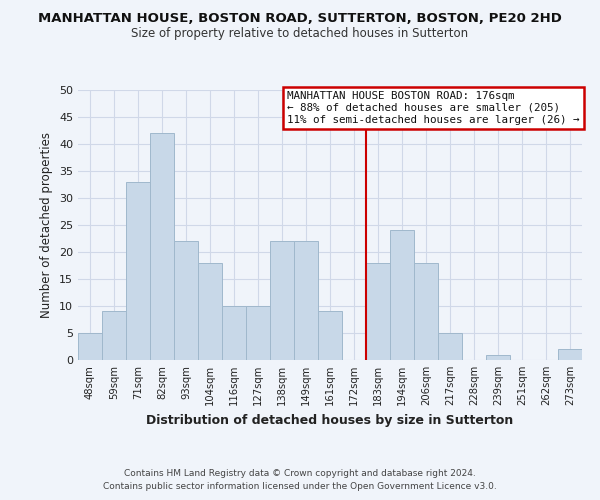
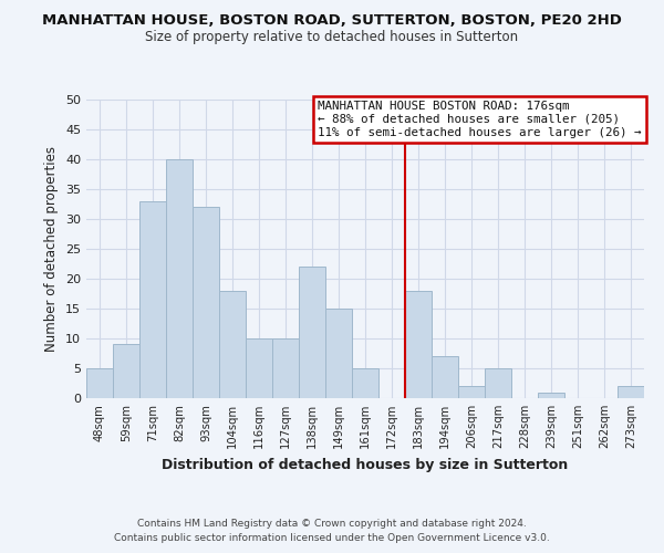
82sqm: 42 -> 40
93sqm: 22 -> 32
149sqm: 22 -> 15
161sqm: 9 -> 5
194sqm: 24 -> 7
206sqm: 18 -> 2
